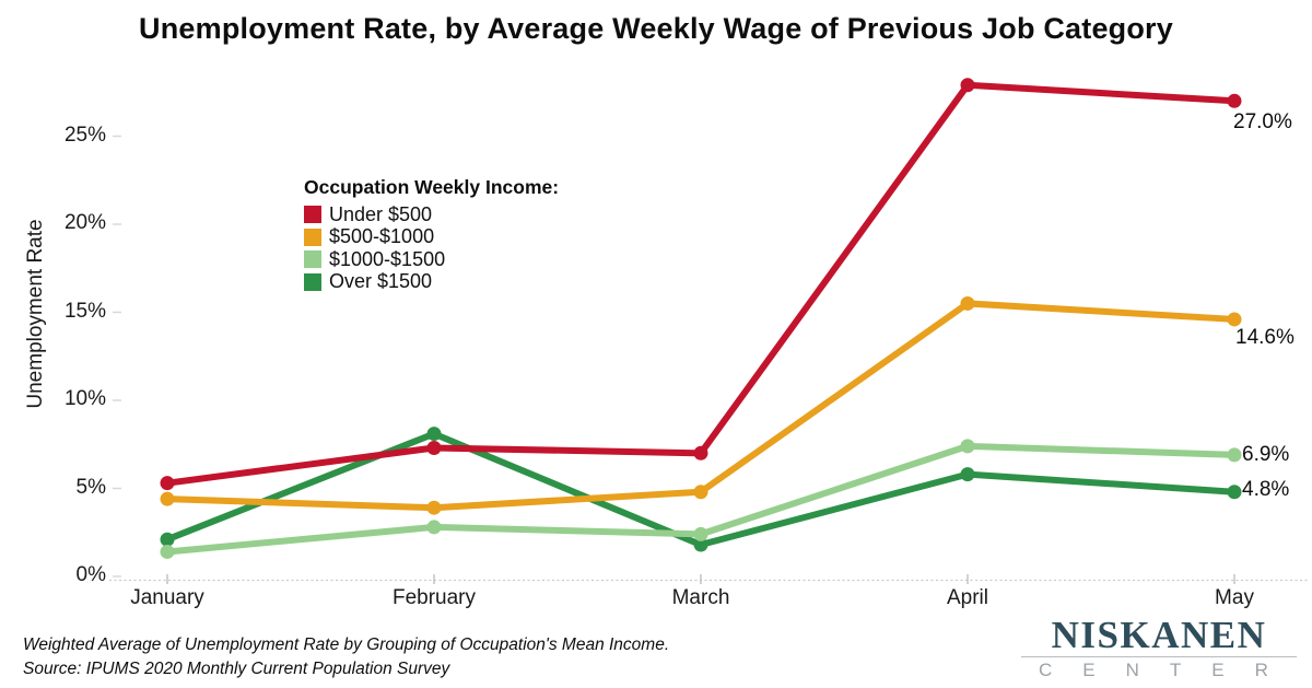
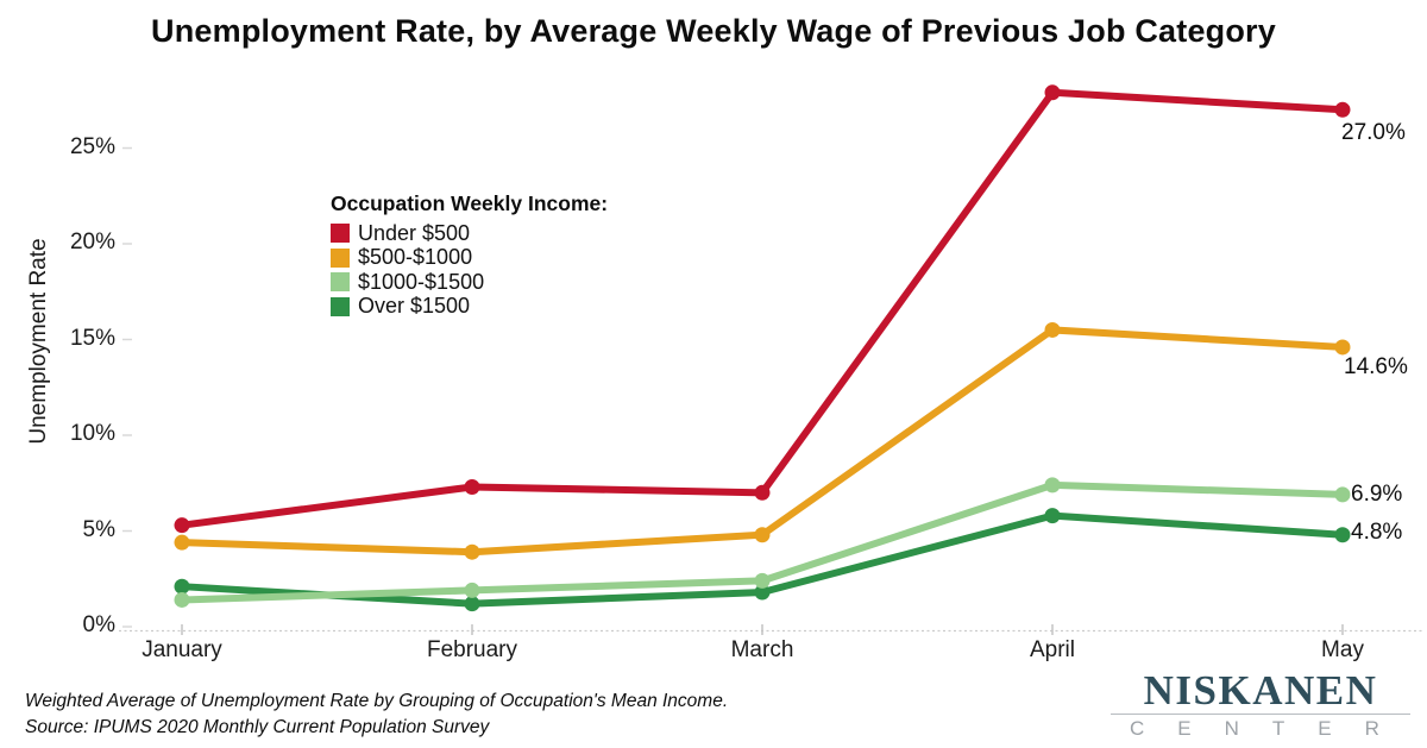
$1000-$1500/February: 2.8% -> 1.9%
Over $1500/February: 8.1% -> 1.2%
